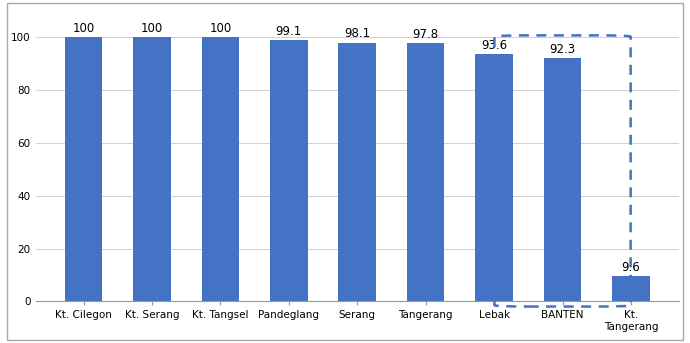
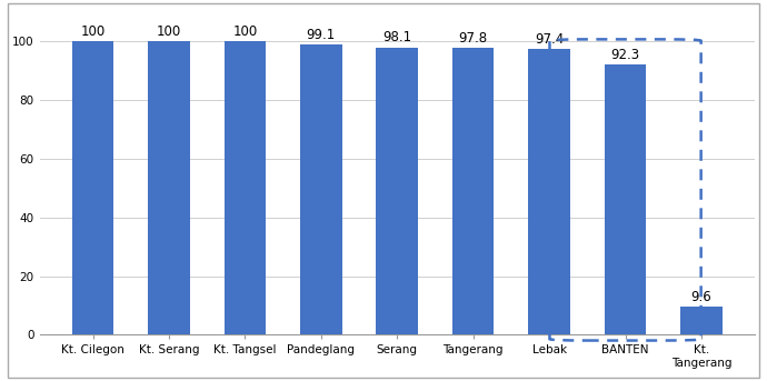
Lebak: 93.6 -> 97.4
